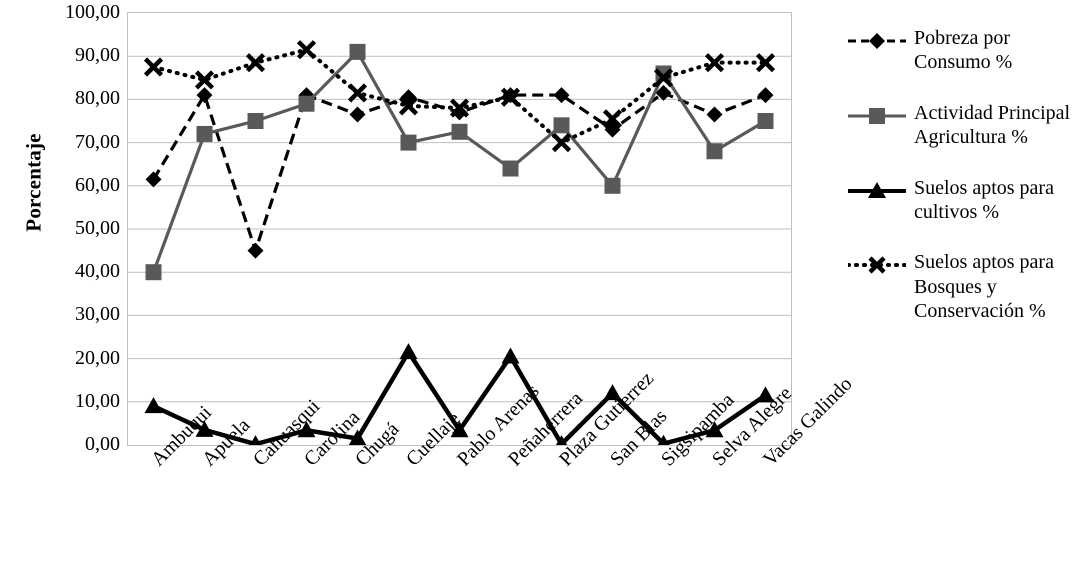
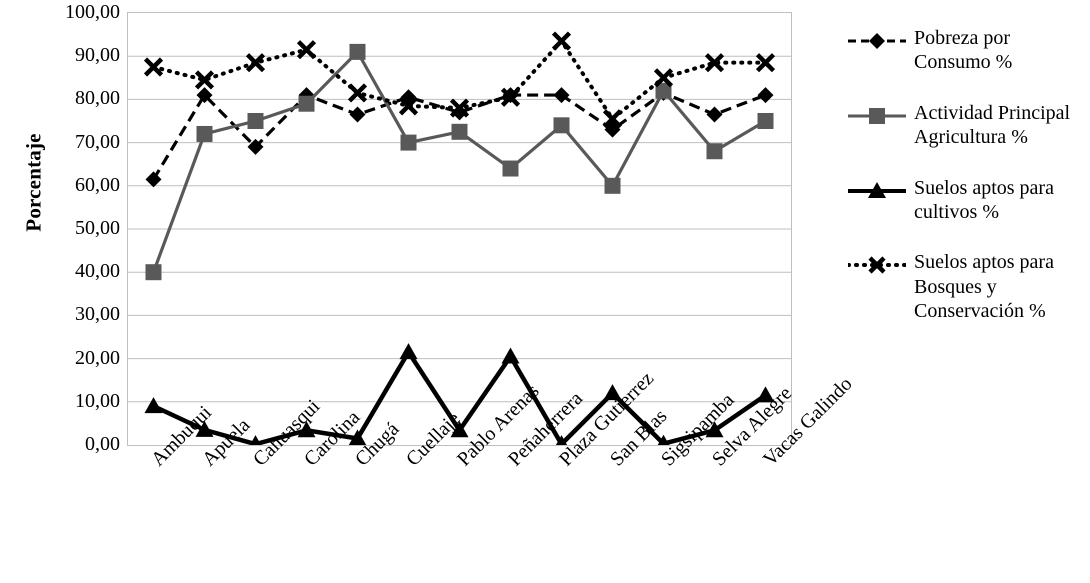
Pobreza por Consumo %/Cahuasqui: 45 -> 69
Suelos aptos para Bosques y Conservación %/Plaza Gutierrez: 70 -> 94
Actividad Principal Agricultura %/Sigsipamba: 86 -> 82
